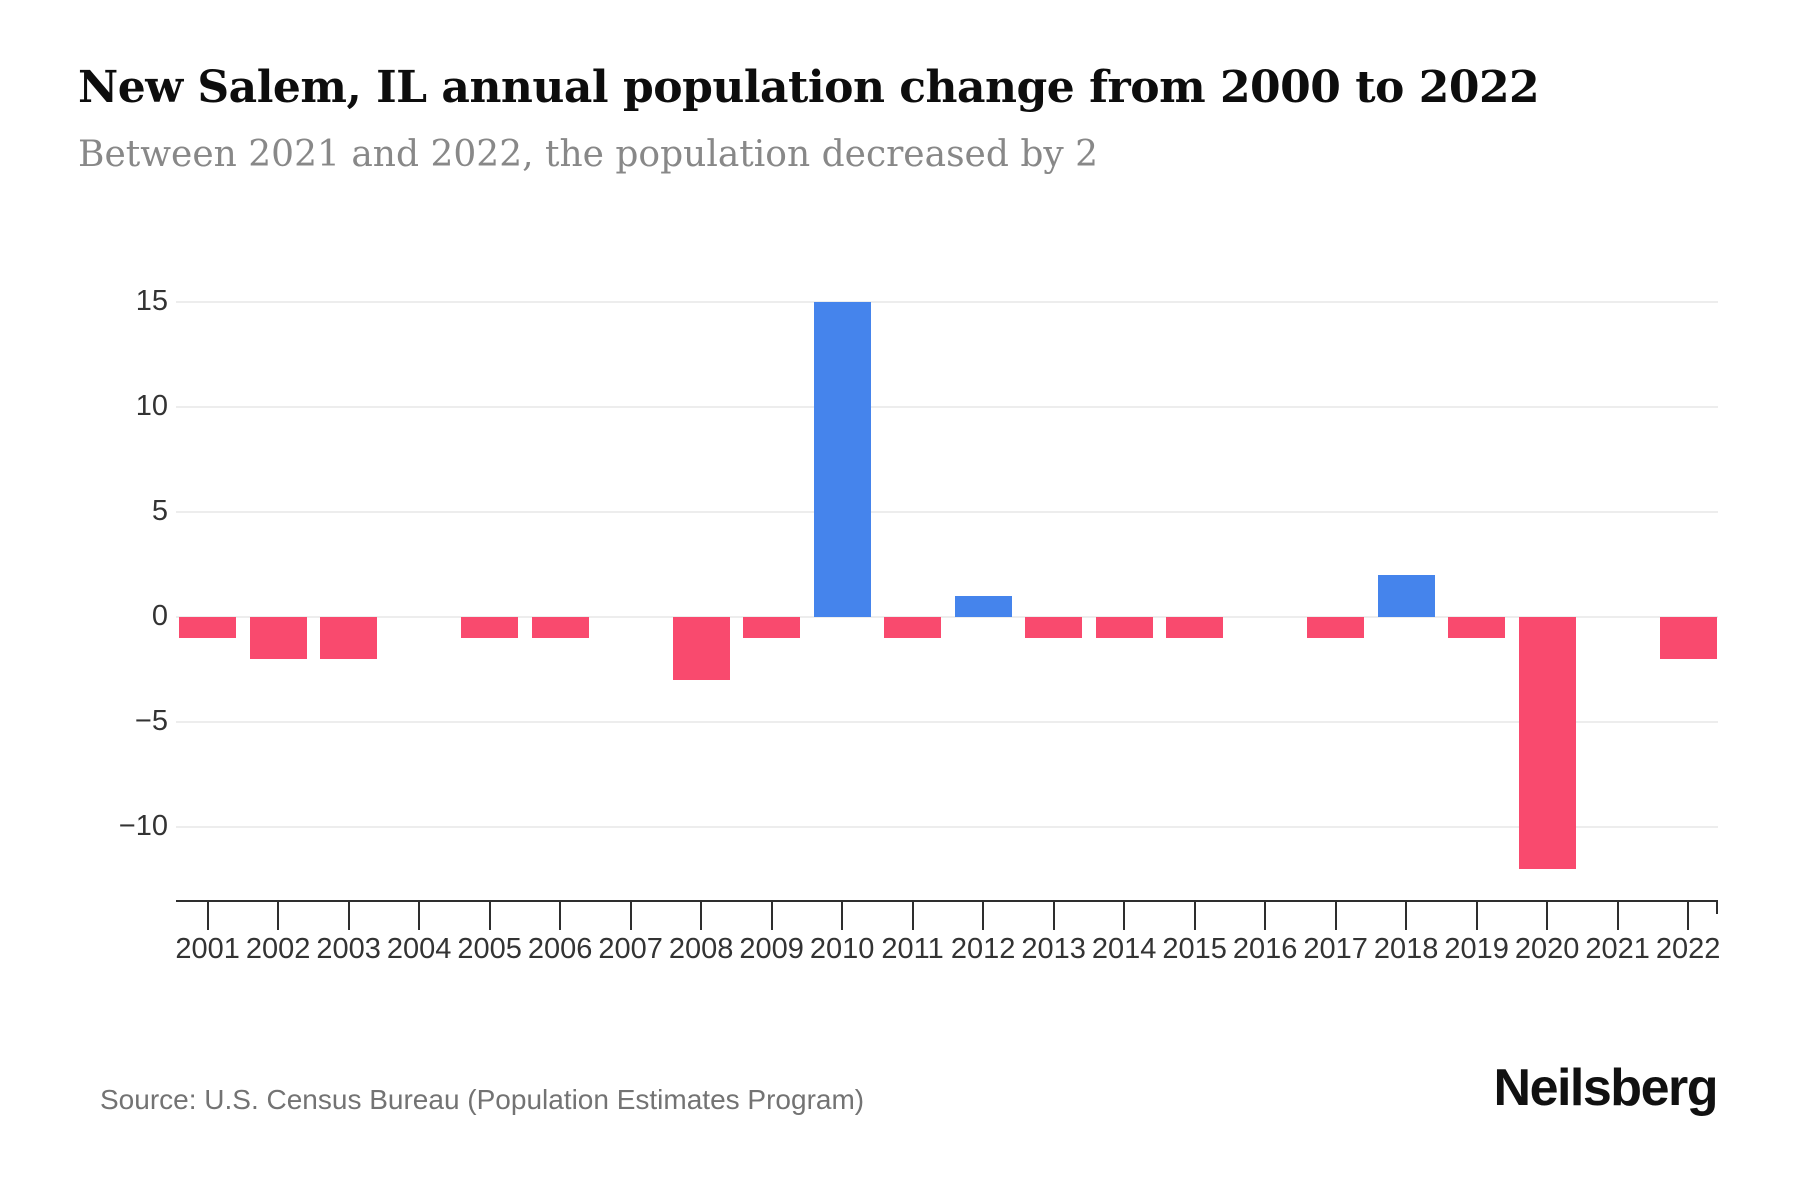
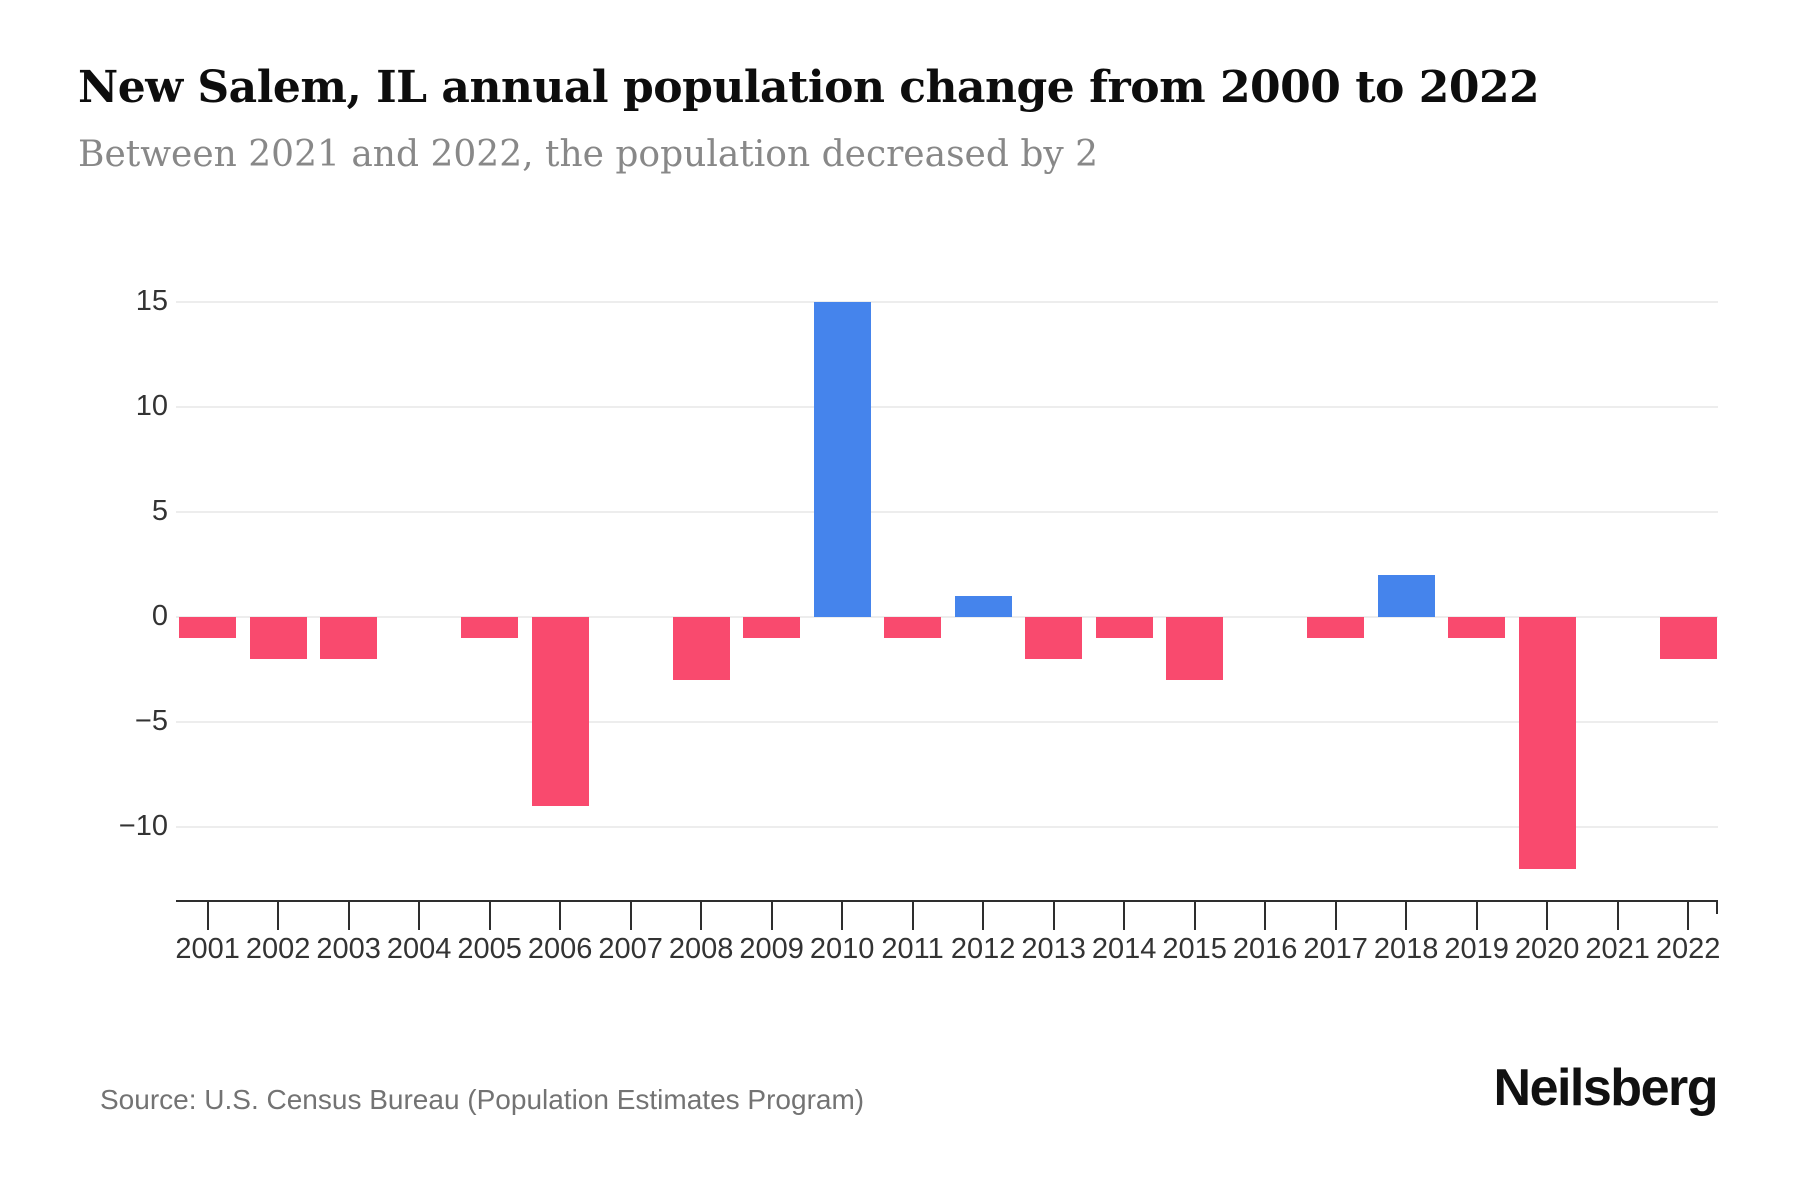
2006: -1 -> -9
2013: -1 -> -2
2015: -1 -> -3
